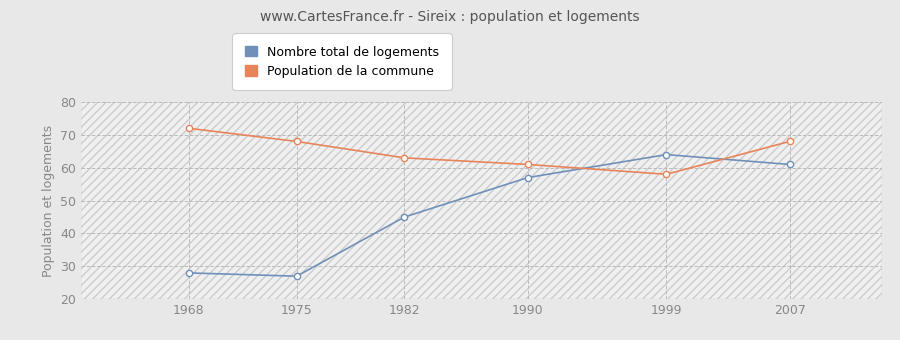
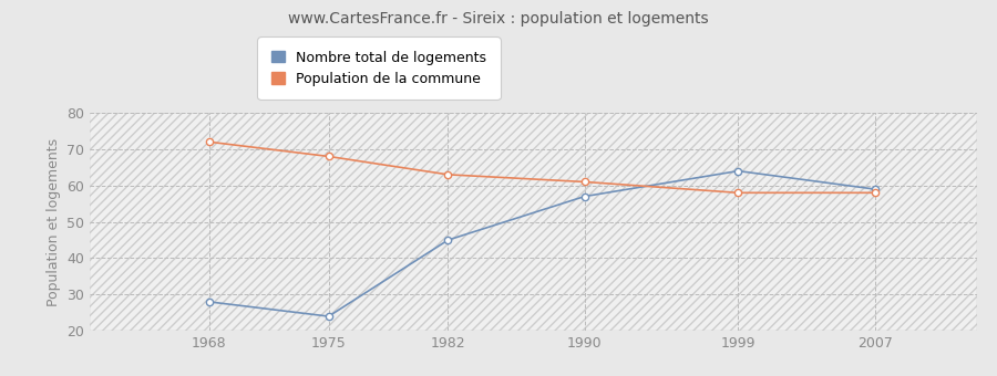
Nombre total de logements/1975: 27 -> 24
Nombre total de logements/2007: 61 -> 59
Population de la commune/2007: 68 -> 58
